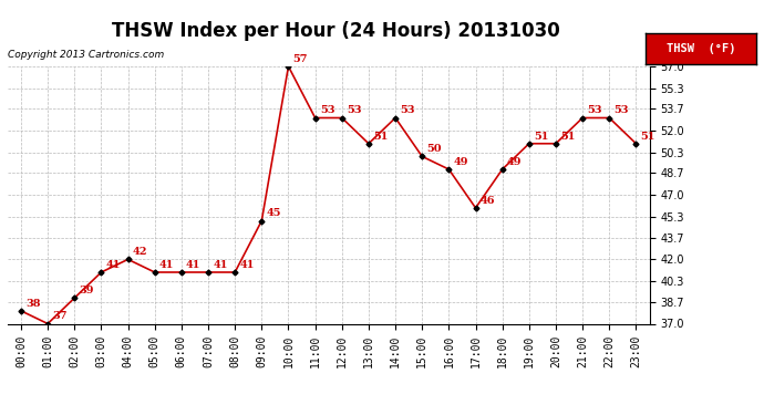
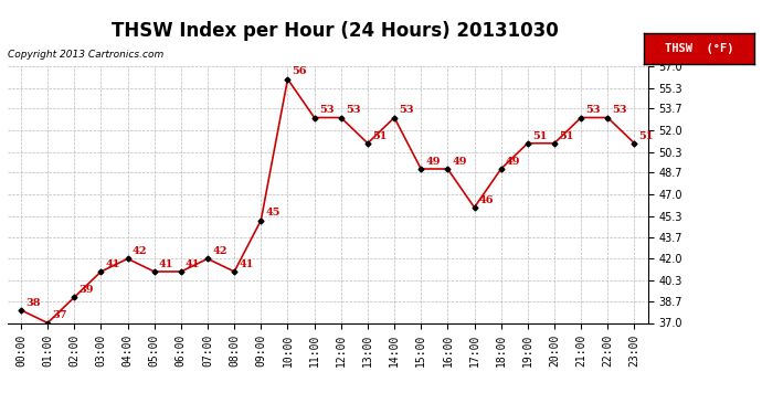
07:00: 41 -> 42
10:00: 57 -> 56
15:00: 50 -> 49
